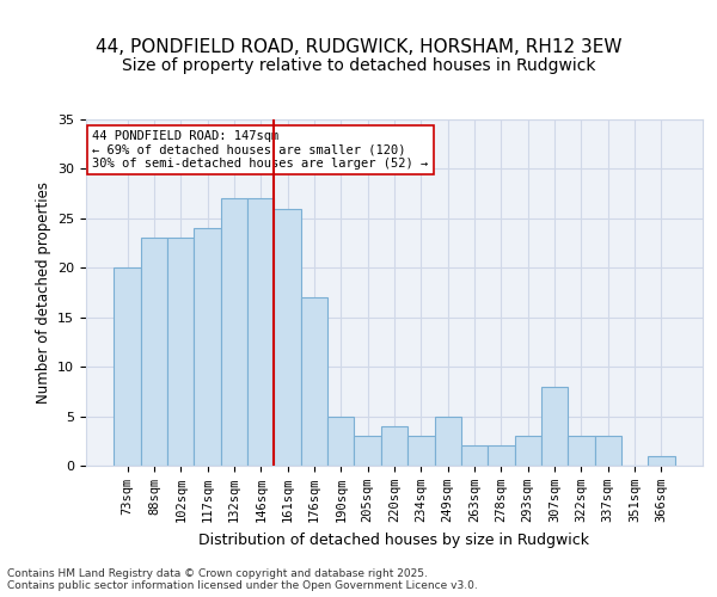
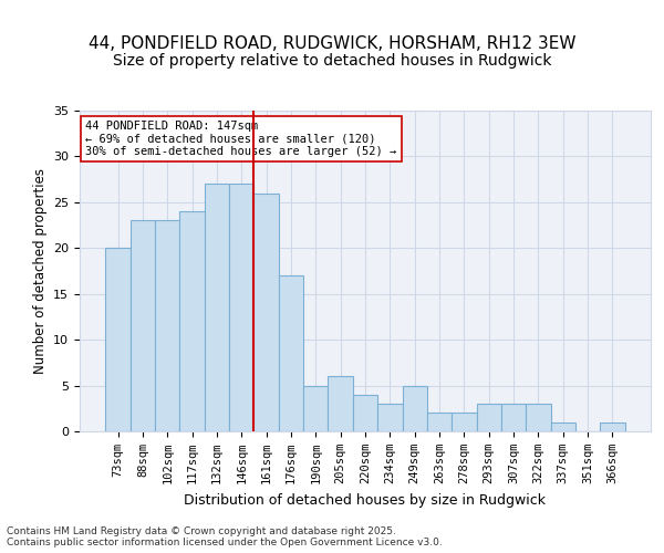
205sqm: 3 -> 6
307sqm: 8 -> 3
337sqm: 3 -> 1
